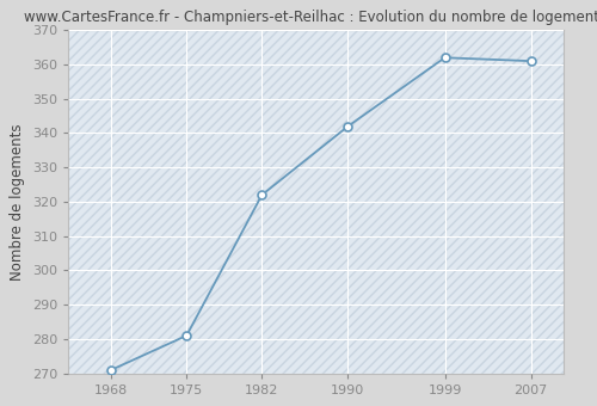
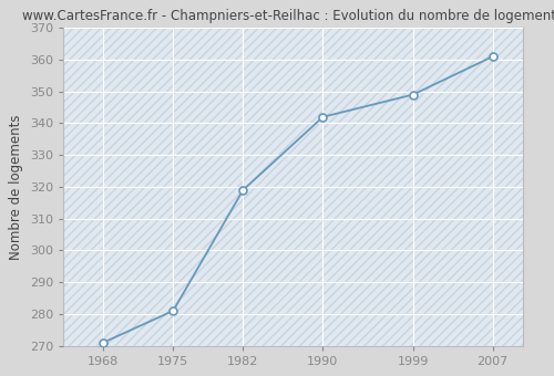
1982: 322 -> 319
1999: 362 -> 349
